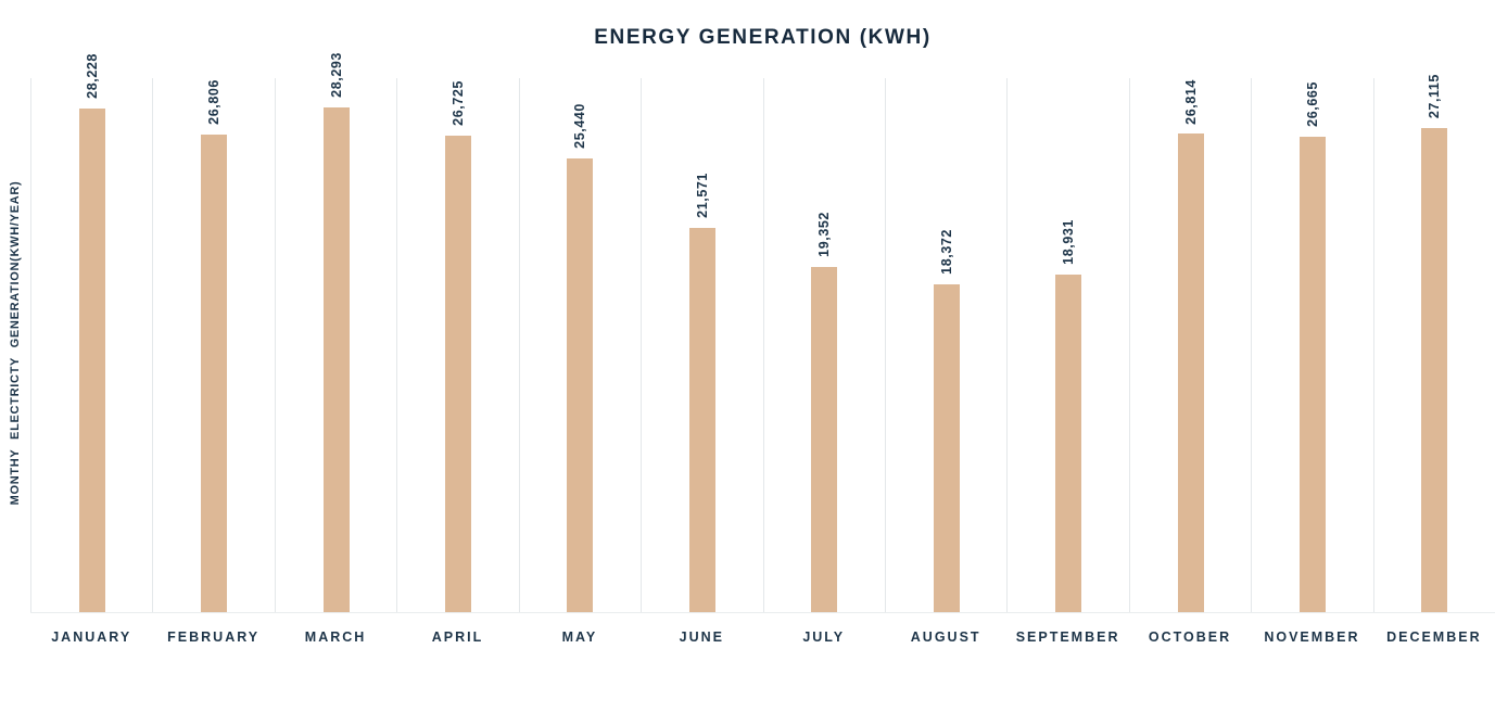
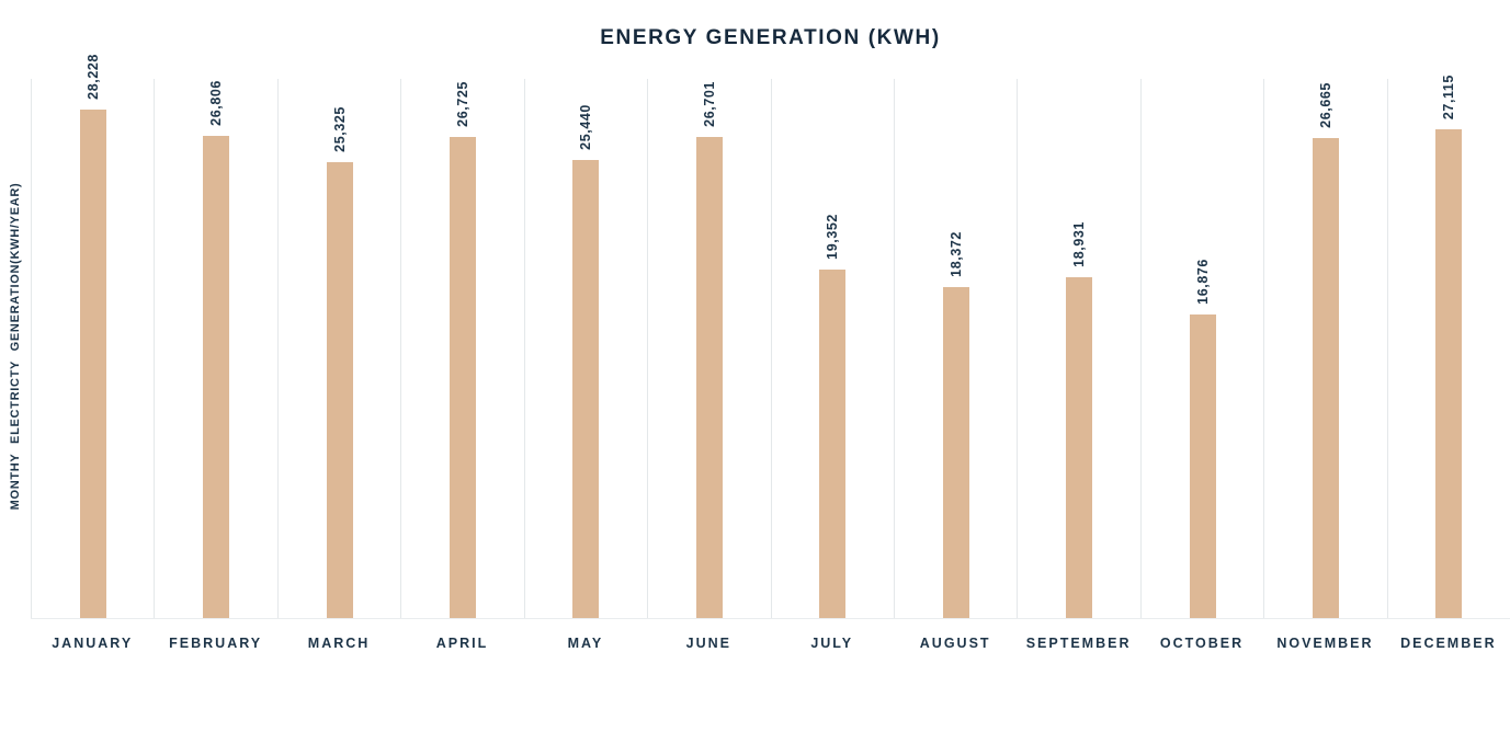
MARCH: 28,293 -> 25,325
JUNE: 21,571 -> 26,701
OCTOBER: 26,814 -> 16,876
